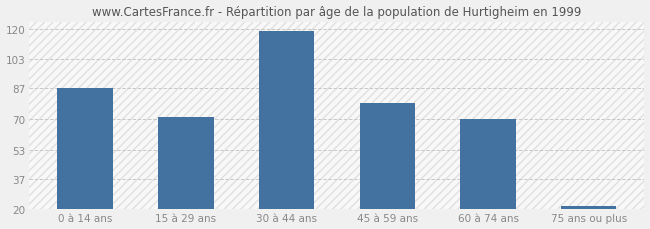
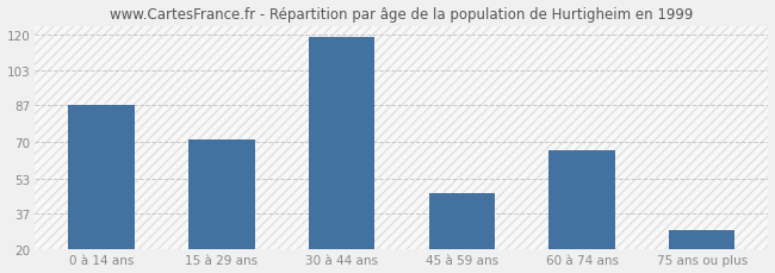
45 à 59 ans: 79 -> 46
60 à 74 ans: 70 -> 66
75 ans ou plus: 22 -> 29
